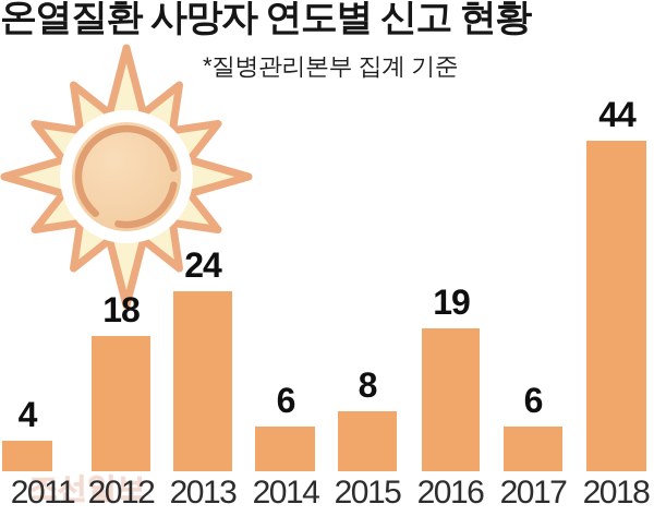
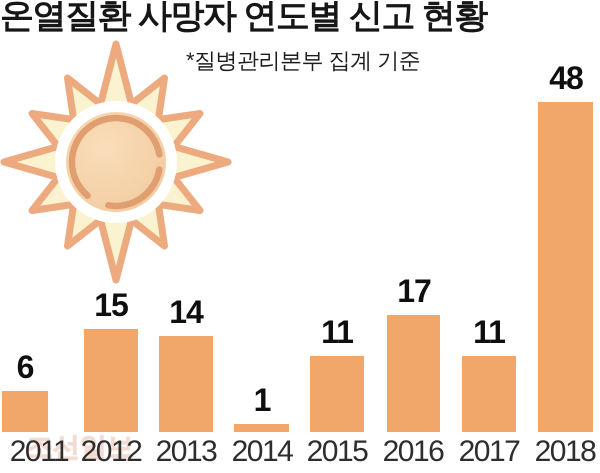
2011: 4 -> 6
2012: 18 -> 15
2013: 24 -> 14
2014: 6 -> 1
2015: 8 -> 11
2016: 19 -> 17
2017: 6 -> 11
2018: 44 -> 48
